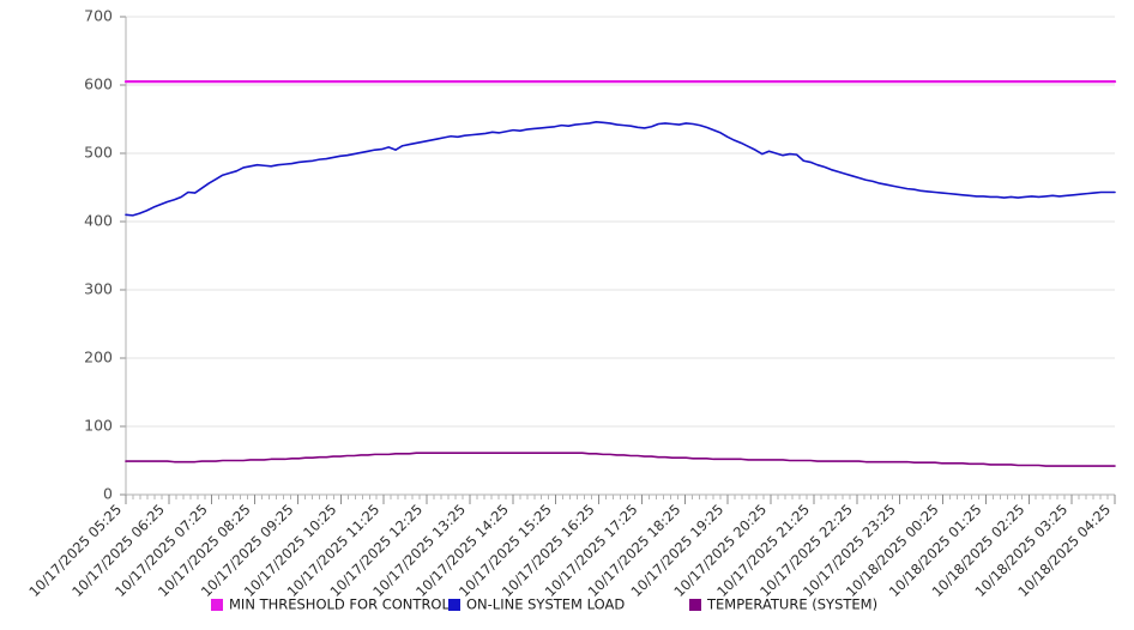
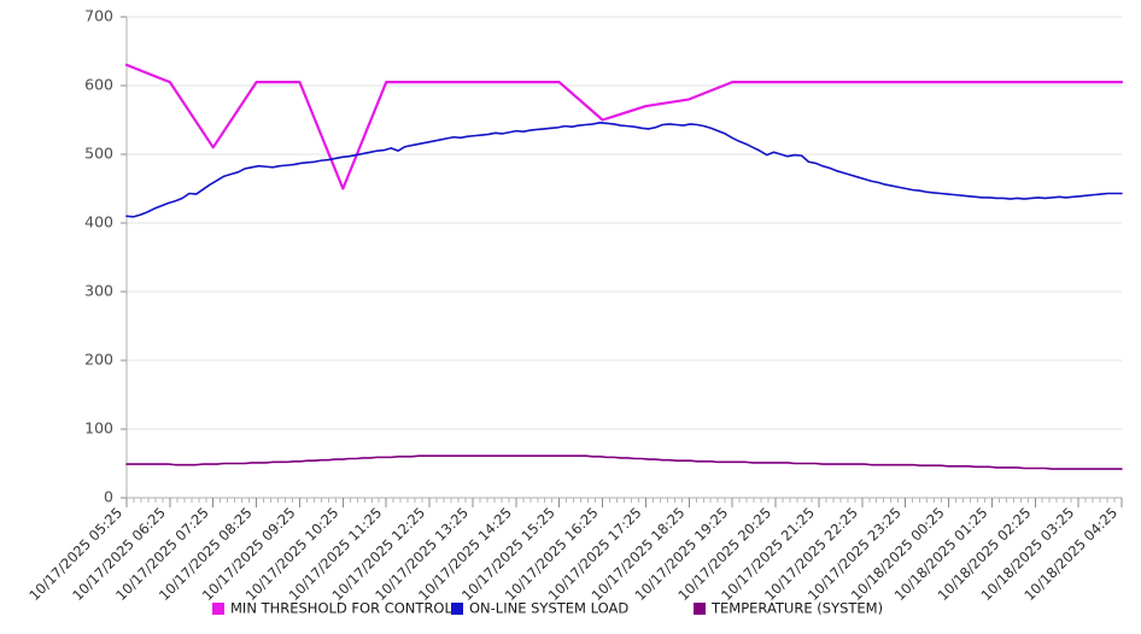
MIN THRESHOLD FOR CONTROL/10/17/2025 05:25: 600 -> 630
MIN THRESHOLD FOR CONTROL/10/17/2025 07:25: 600 -> 510
MIN THRESHOLD FOR CONTROL/10/17/2025 10:25: 600 -> 450
MIN THRESHOLD FOR CONTROL/10/17/2025 16:25: 600 -> 550
MIN THRESHOLD FOR CONTROL/10/17/2025 17:25: 600 -> 570
MIN THRESHOLD FOR CONTROL/10/17/2025 18:25: 600 -> 580
